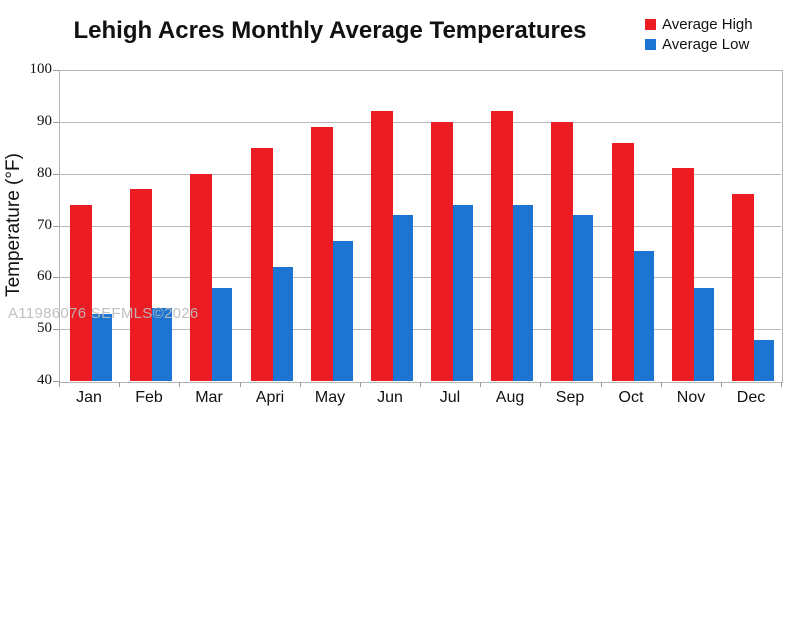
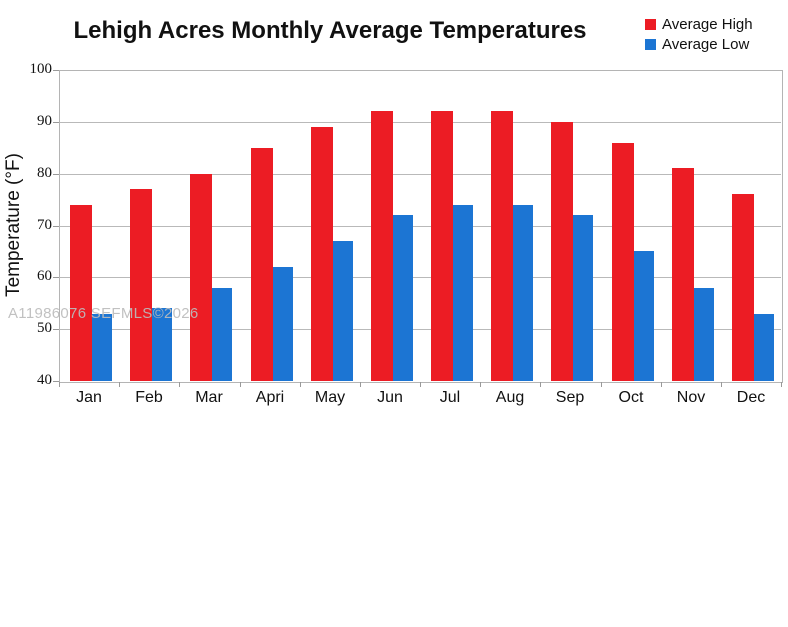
Average High/Jul: 90 -> 92
Average Low/Dec: 48 -> 53
